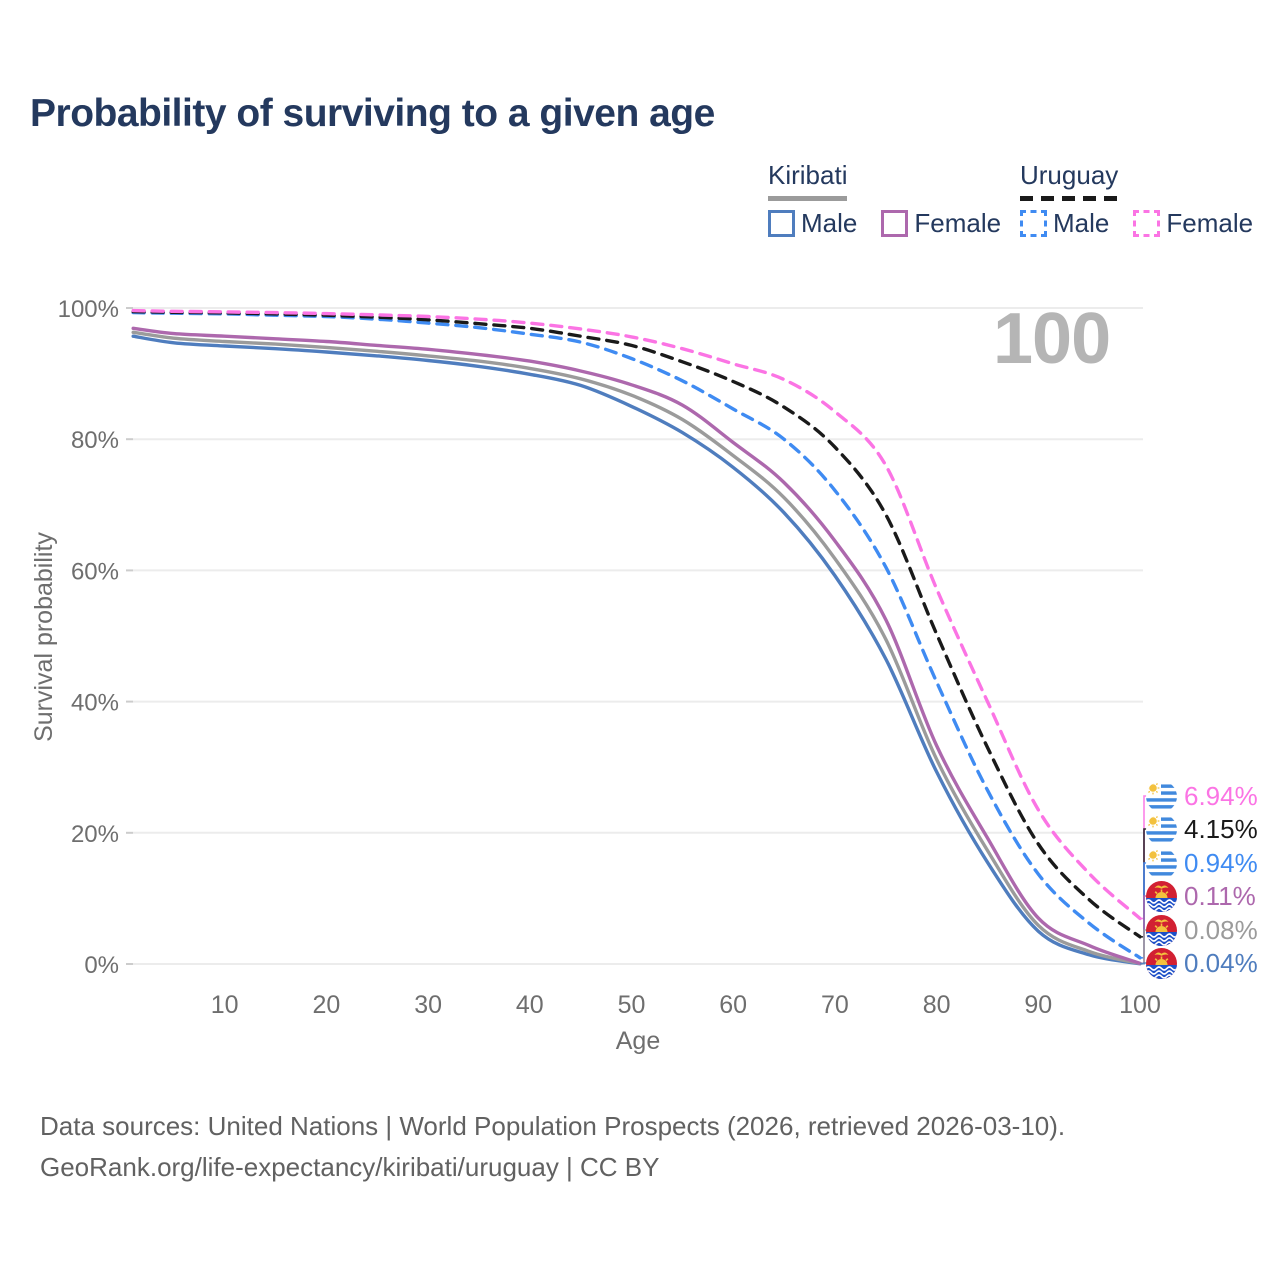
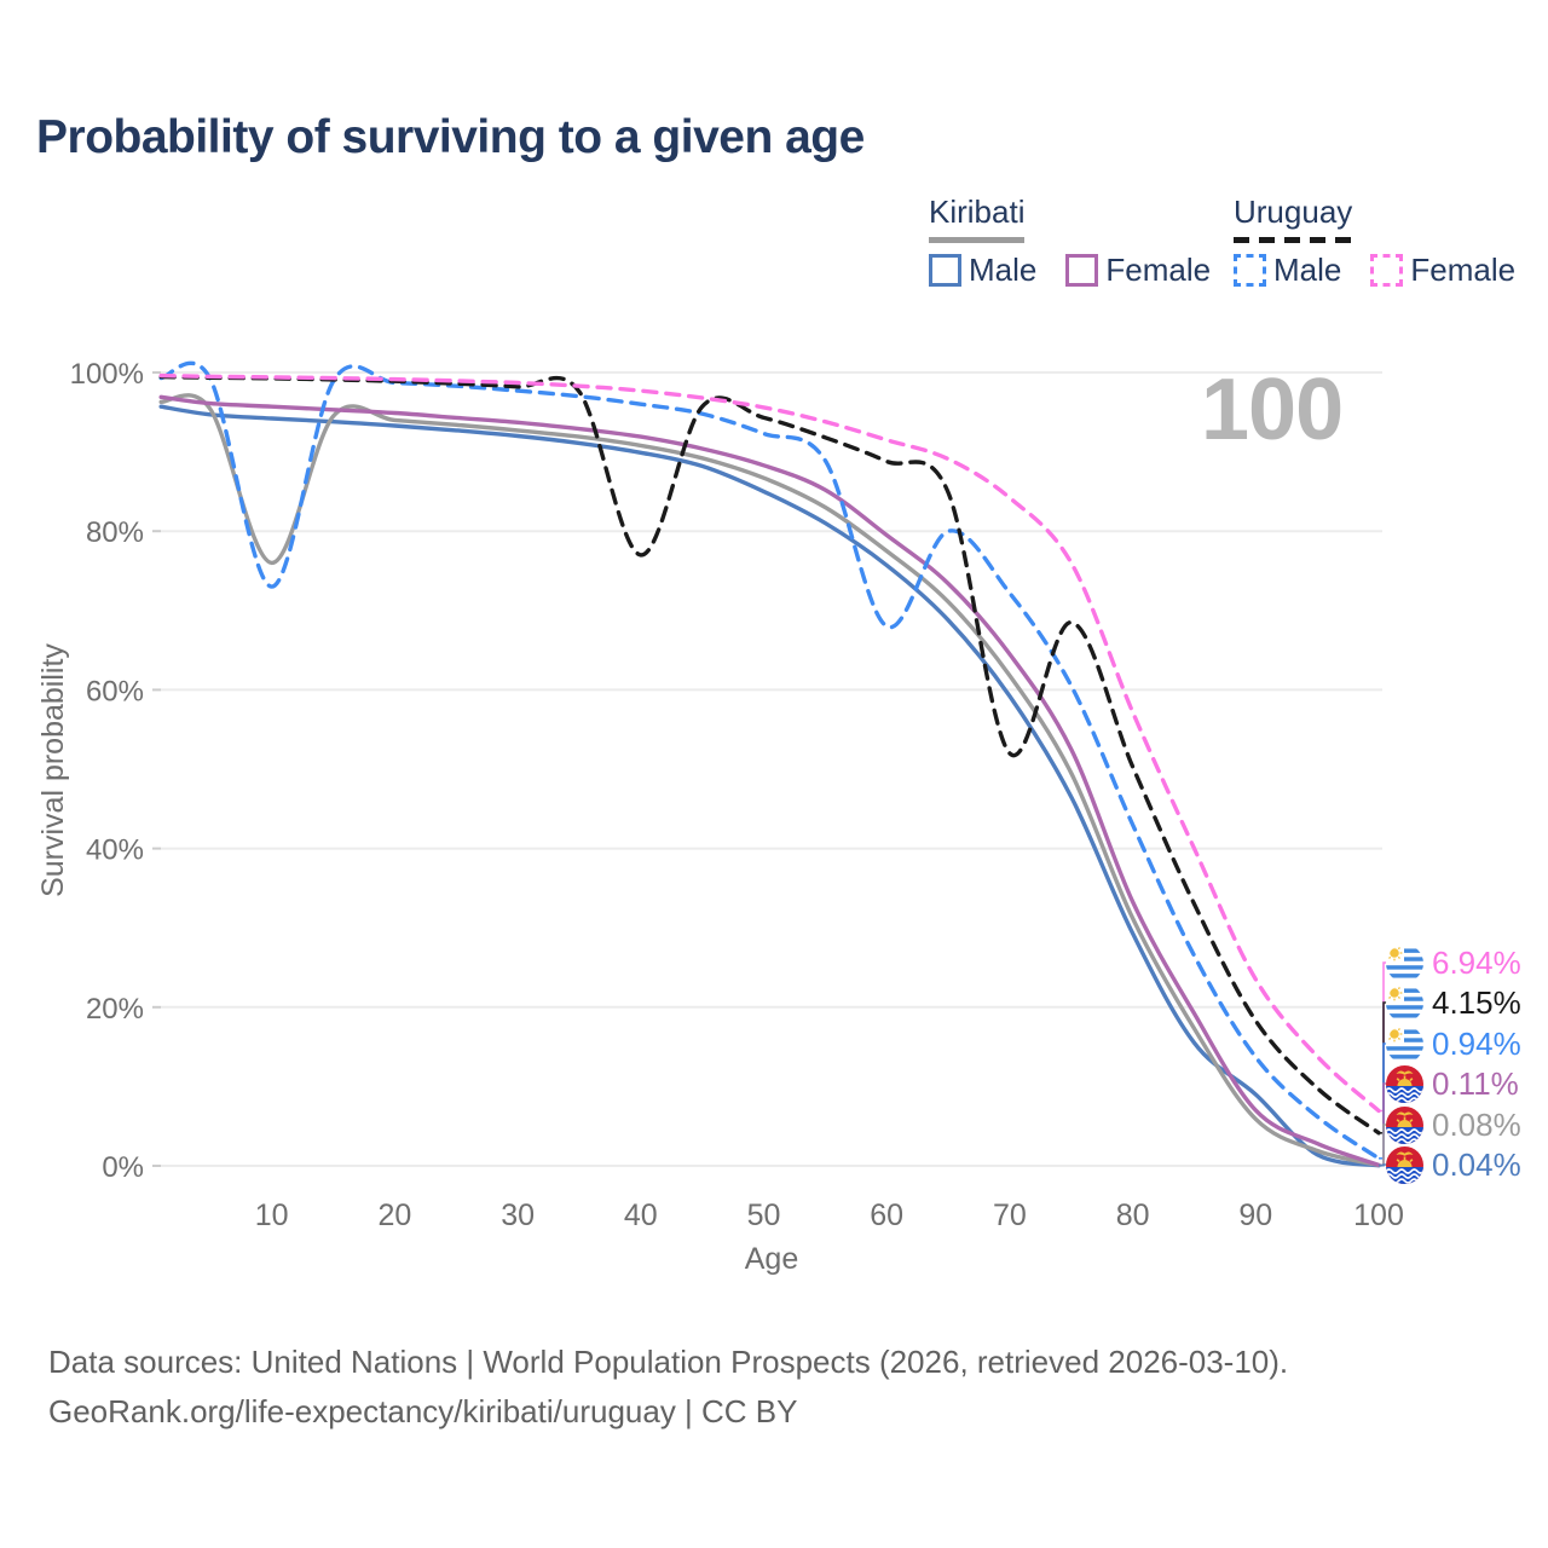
Kiribati/10: 95% -> 76%
Uruguay Male/10: 99% -> 73%
Uruguay/40: 97% -> 77%
Uruguay Male/60: 85% -> 68%
Uruguay/70: 79% -> 52%
Kiribati Male/90: 5% -> 9%
